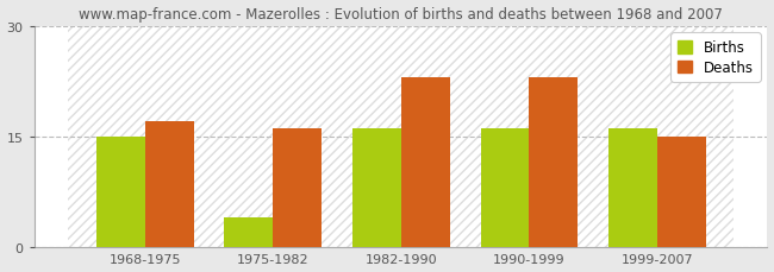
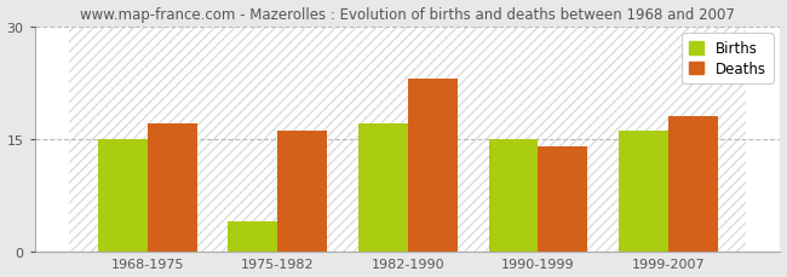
Births/1982-1990: 16 -> 17
Births/1990-1999: 16 -> 15
Deaths/1990-1999: 23 -> 14
Deaths/1999-2007: 15 -> 18
